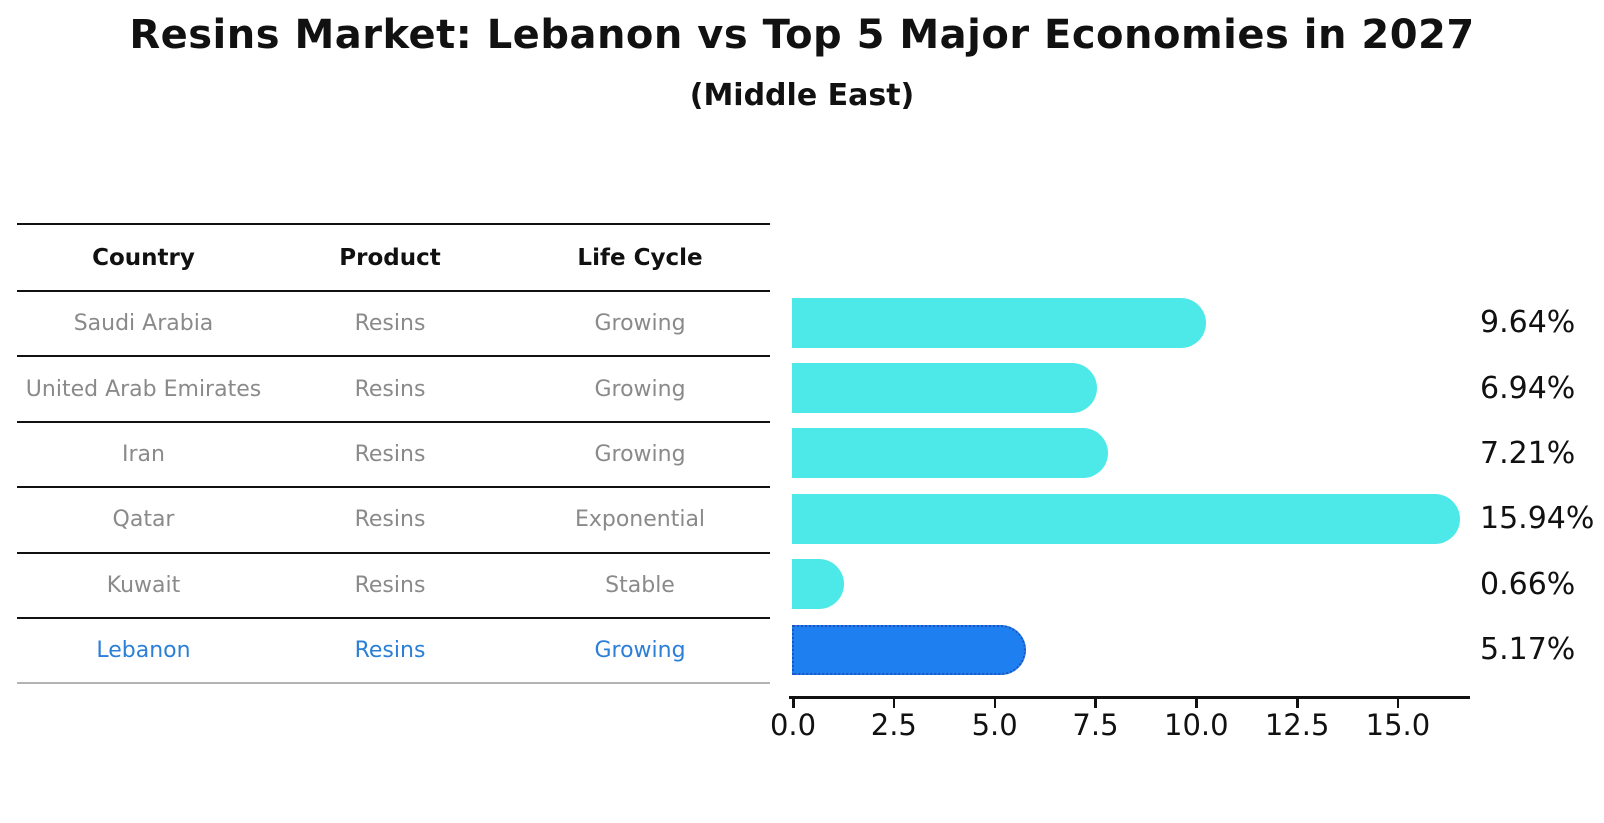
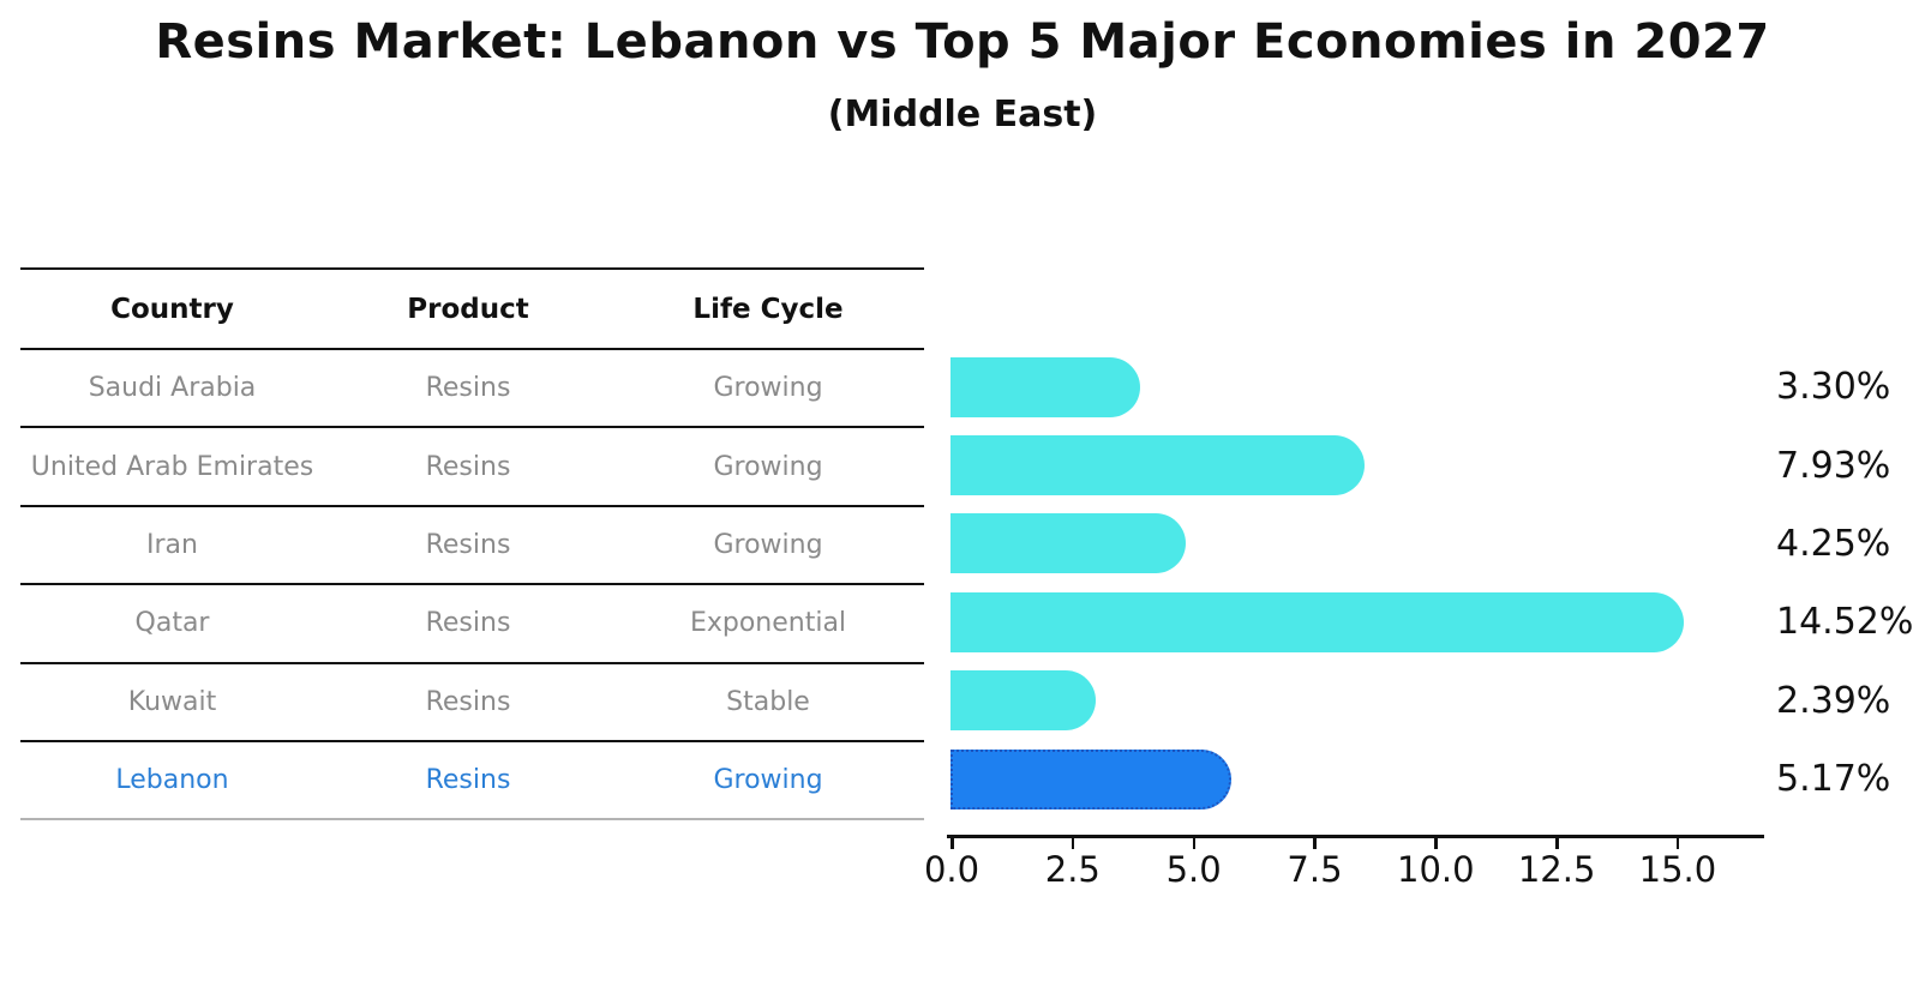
Saudi Arabia: 9.64% -> 3.30%
United Arab Emirates: 6.94% -> 7.93%
Iran: 7.21% -> 4.25%
Qatar: 15.94% -> 14.52%
Kuwait: 0.66% -> 2.39%
